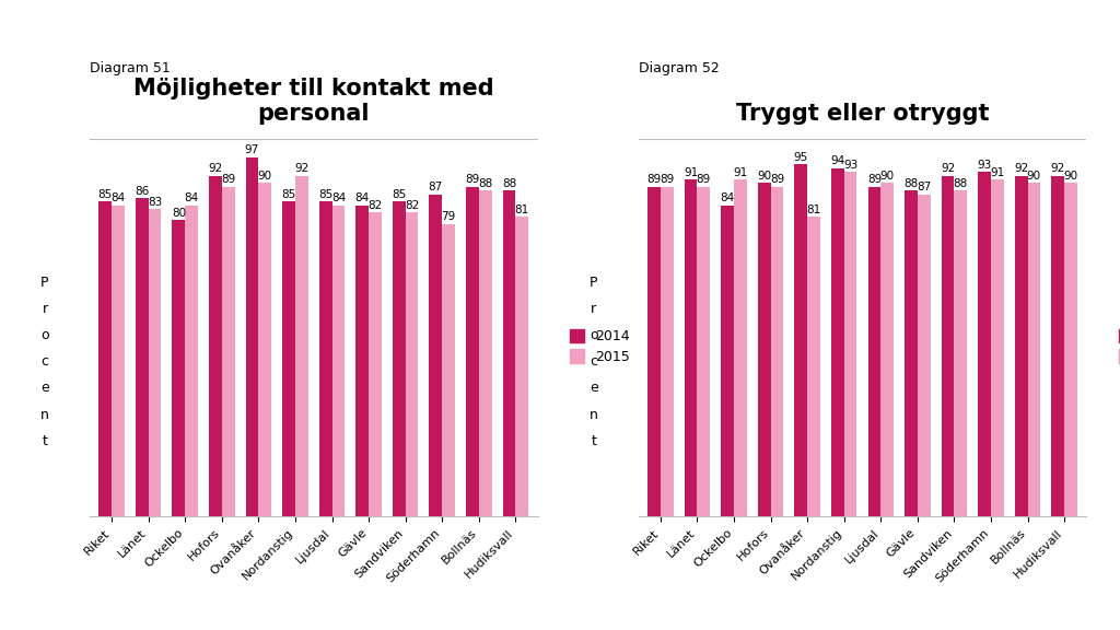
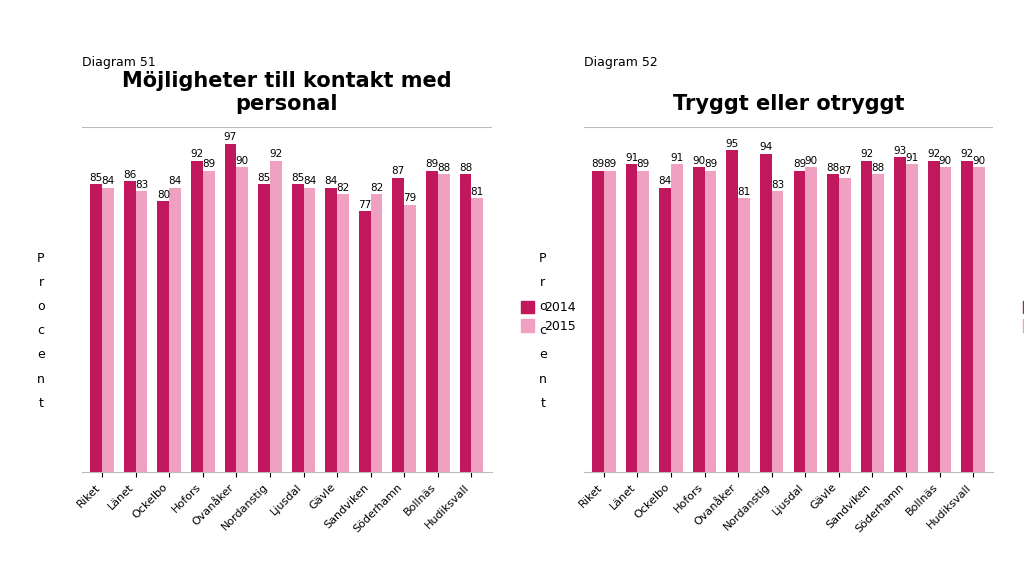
Möjligheter till kontakt med personal/2014/Sandviken: 85 -> 77
Tryggt eller otryggt/2015/Nordanstig: 93 -> 83
